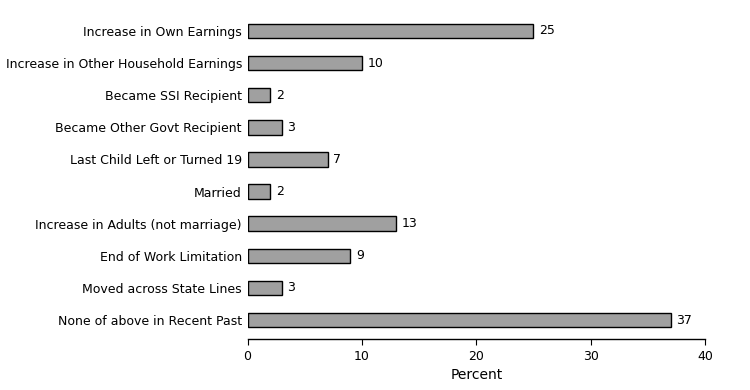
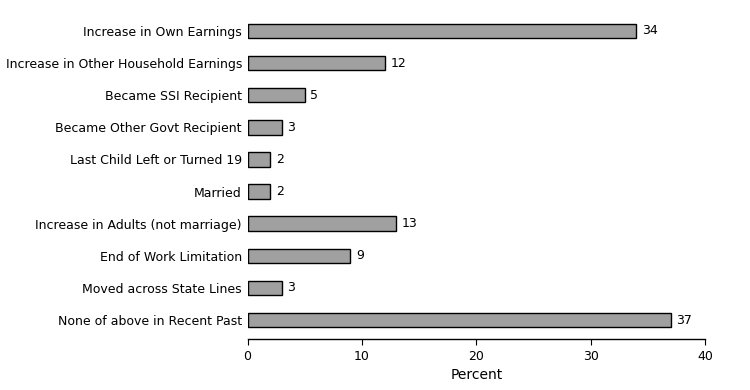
Increase in Own Earnings: 25 -> 34
Increase in Other Household Earnings: 10 -> 12
Became SSI Recipient: 2 -> 5
Last Child Left or Turned 19: 7 -> 2
